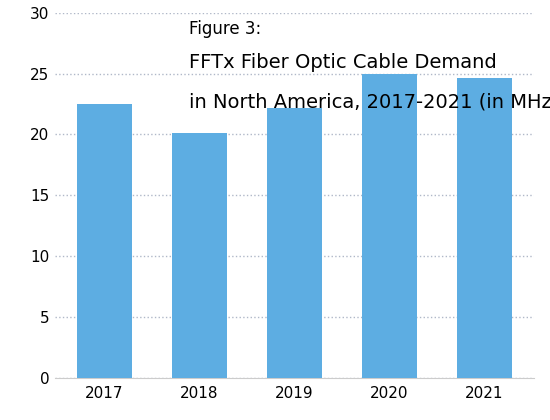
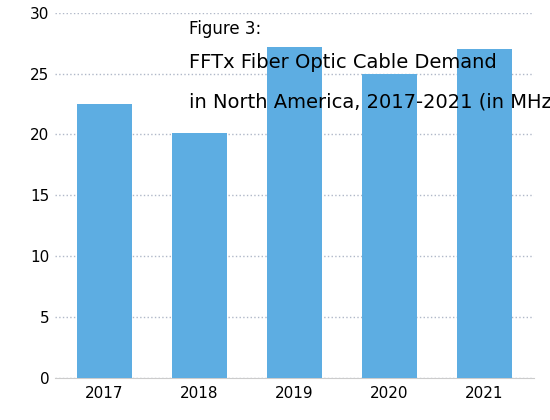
2019: 22.2 -> 27.2
2021: 24.6 -> 27.0
